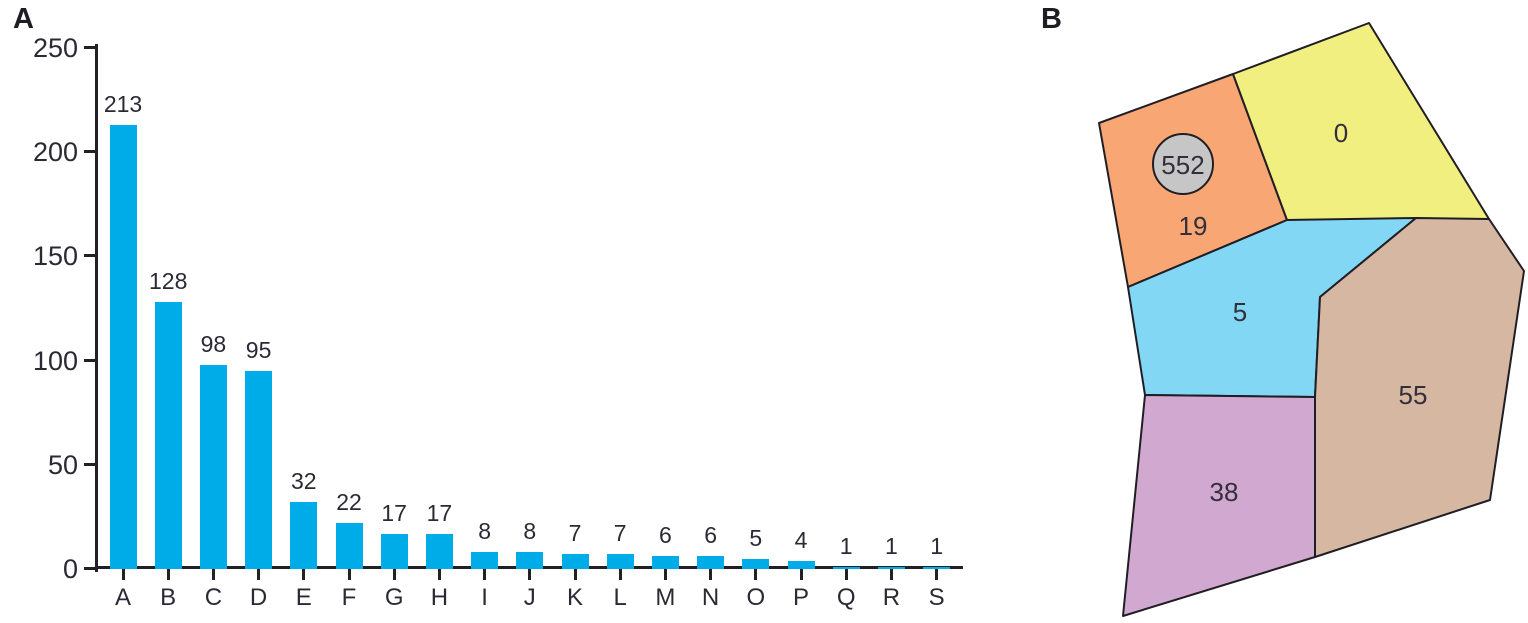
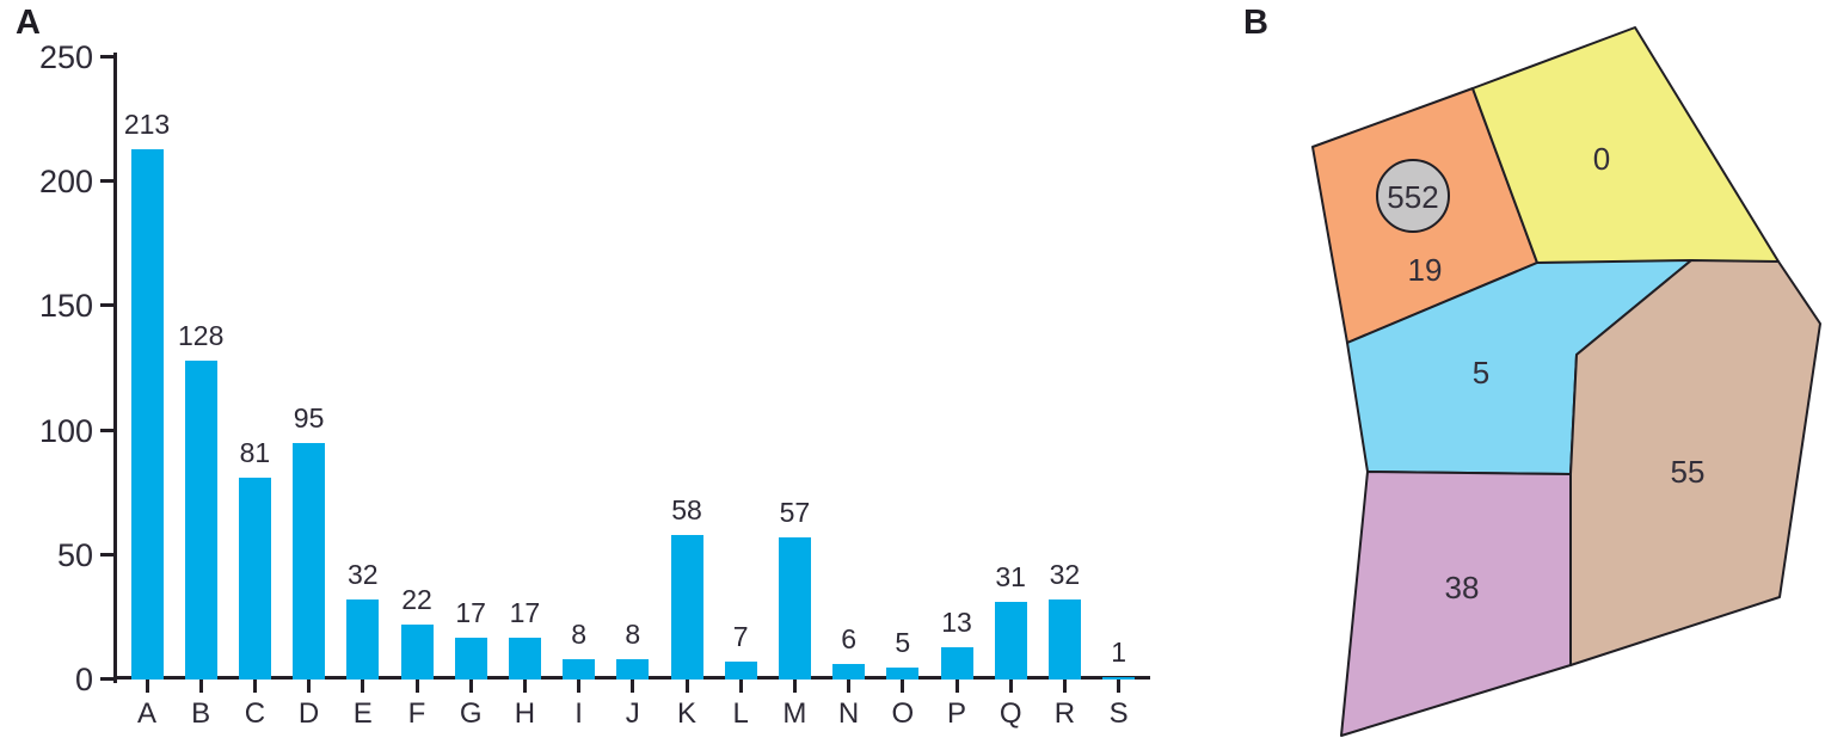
C: 98 -> 81
K: 7 -> 58
M: 6 -> 57
P: 4 -> 13
Q: 1 -> 31
R: 1 -> 32
